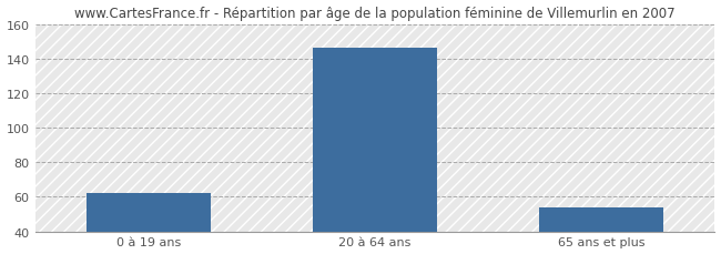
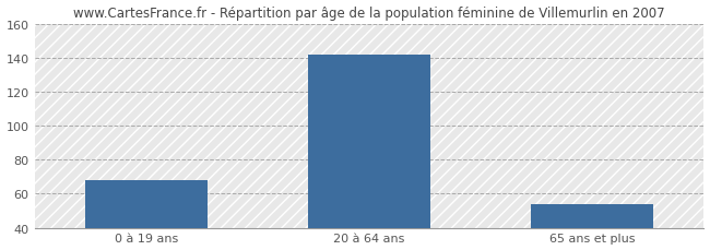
0 à 19 ans: 62 -> 68
20 à 64 ans: 146 -> 142
